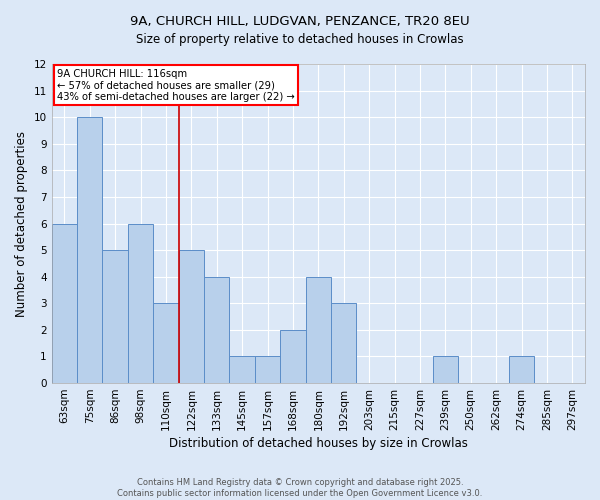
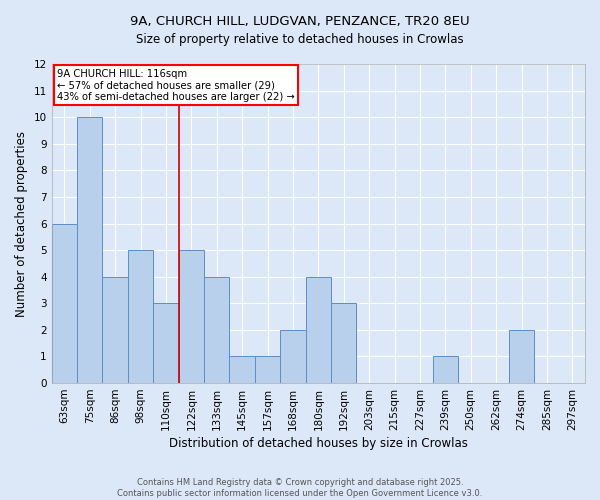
86sqm: 5 -> 4
98sqm: 6 -> 5
274sqm: 1 -> 2
